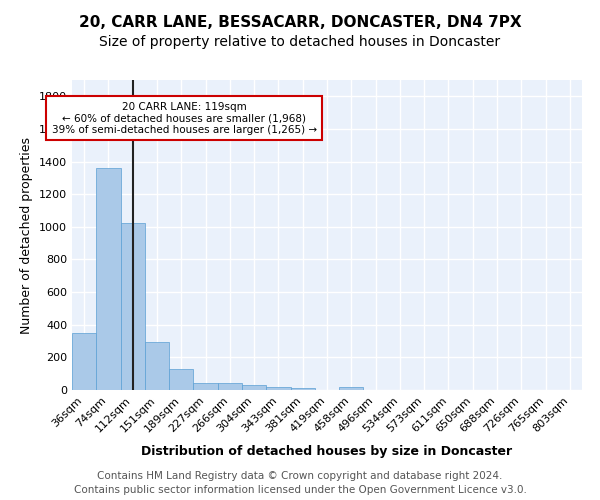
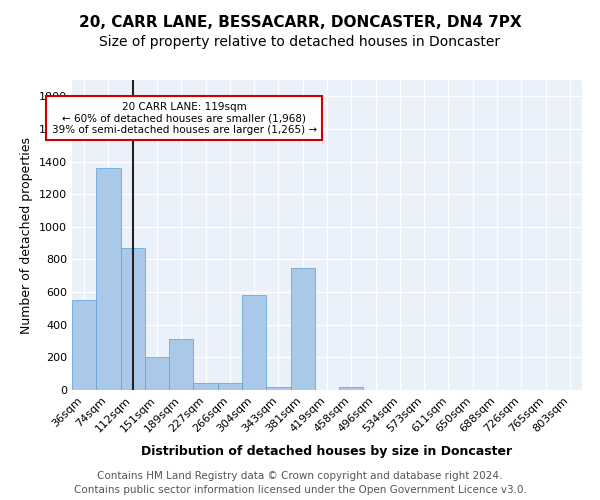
36sqm: 350 -> 550
112sqm: 1020 -> 870
151sqm: 300 -> 200
189sqm: 130 -> 310
304sqm: 30 -> 580
381sqm: 20 -> 750
